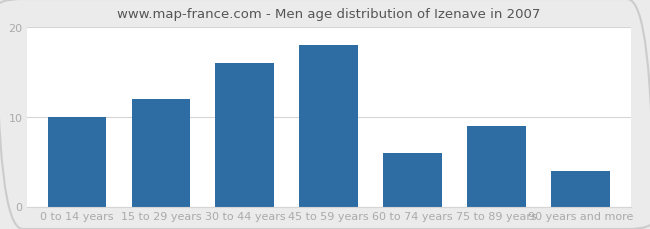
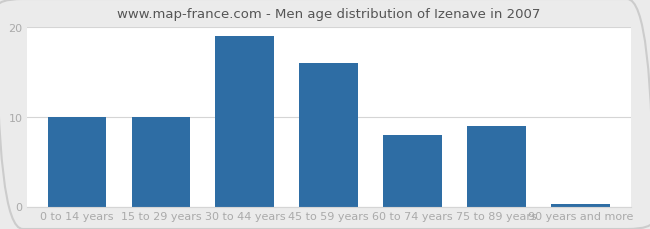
15 to 29 years: 12.0 -> 10.0
30 to 44 years: 16.0 -> 19.0
45 to 59 years: 18.0 -> 16.0
60 to 74 years: 6.0 -> 8.0
90 years and more: 4.0 -> 0.3
